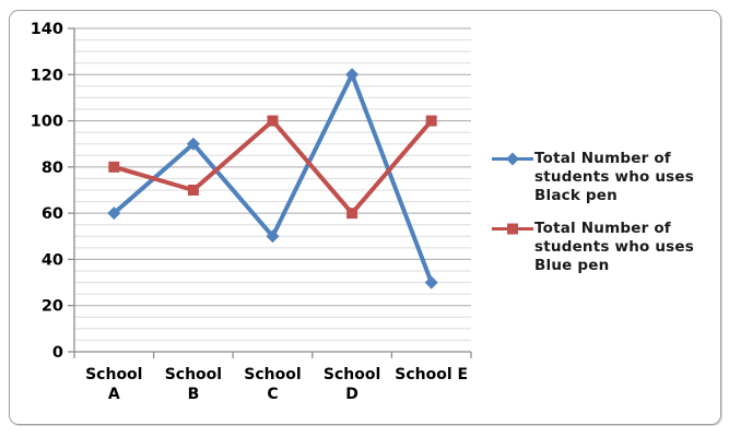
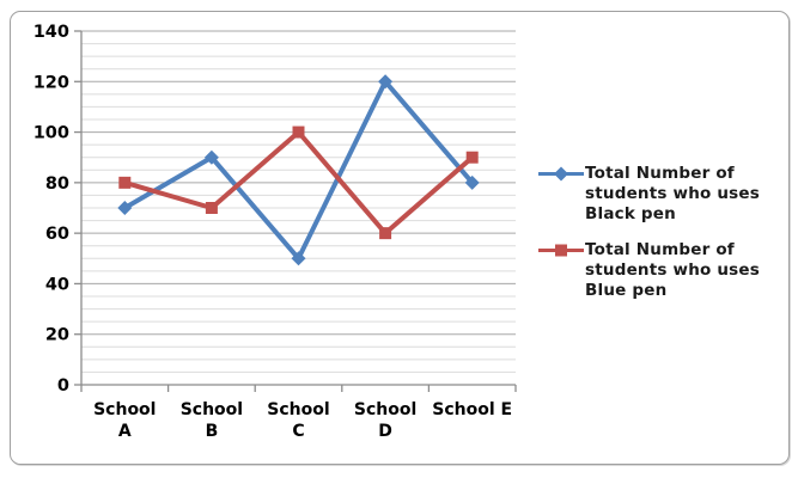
Total Number of students who uses Black pen/School A: 60 -> 70
Total Number of students who uses Black pen/School E: 30 -> 80
Total Number of students who uses Blue pen/School E: 100 -> 90
